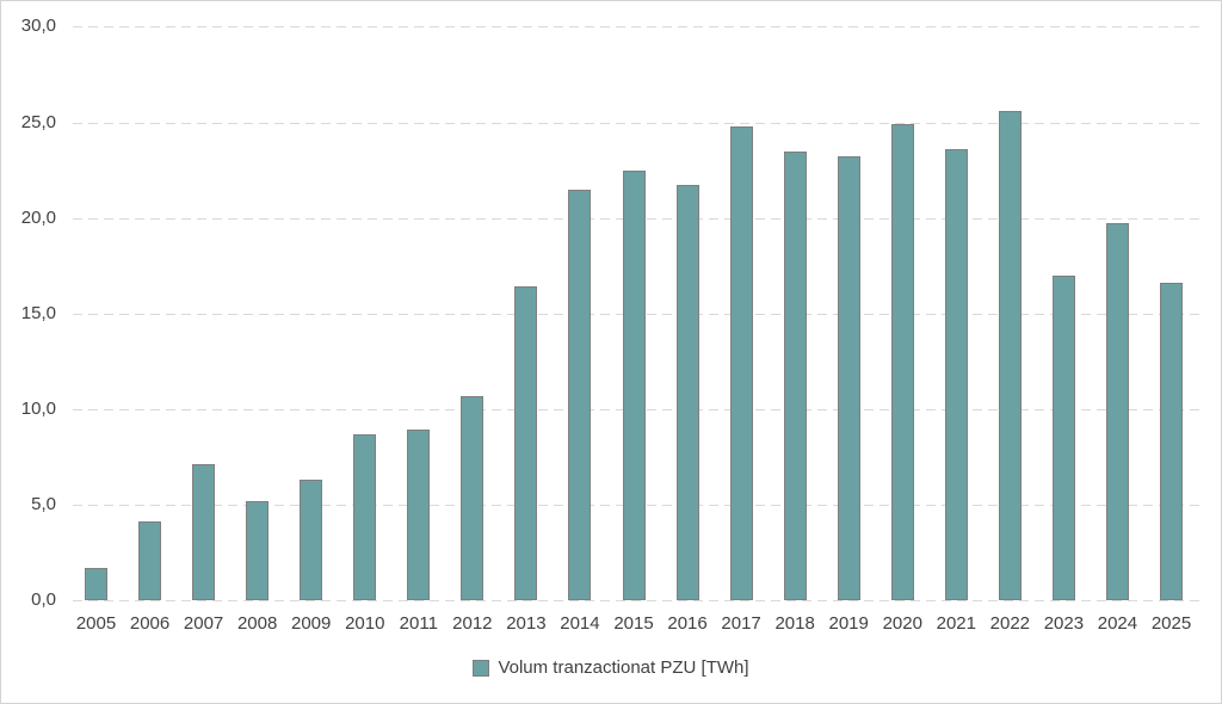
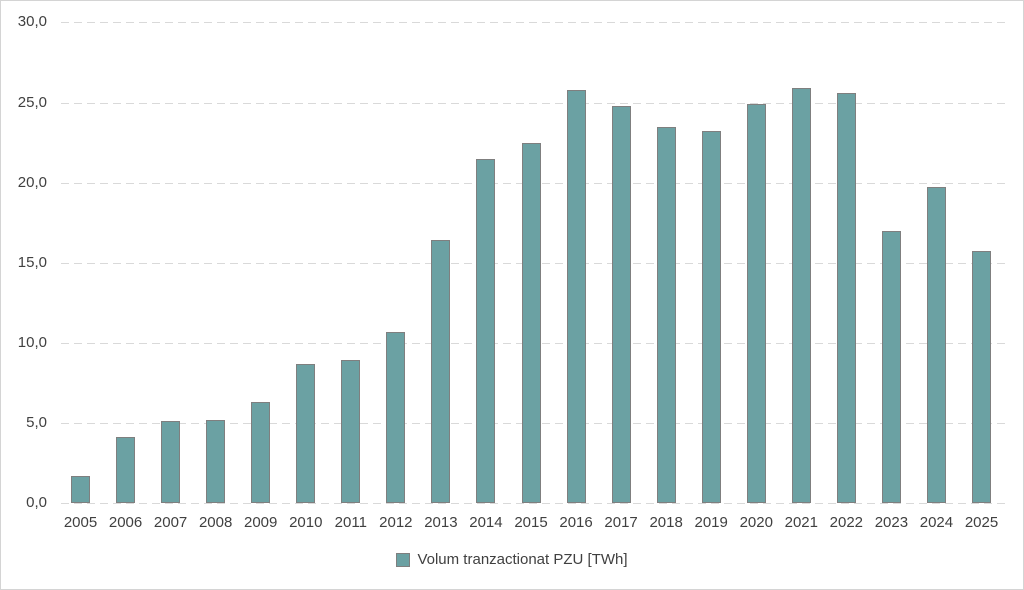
2007: 7,1 -> 5,1
2016: 21,7 -> 25,8
2021: 23,6 -> 25,9
2025: 16,6 -> 15,7
